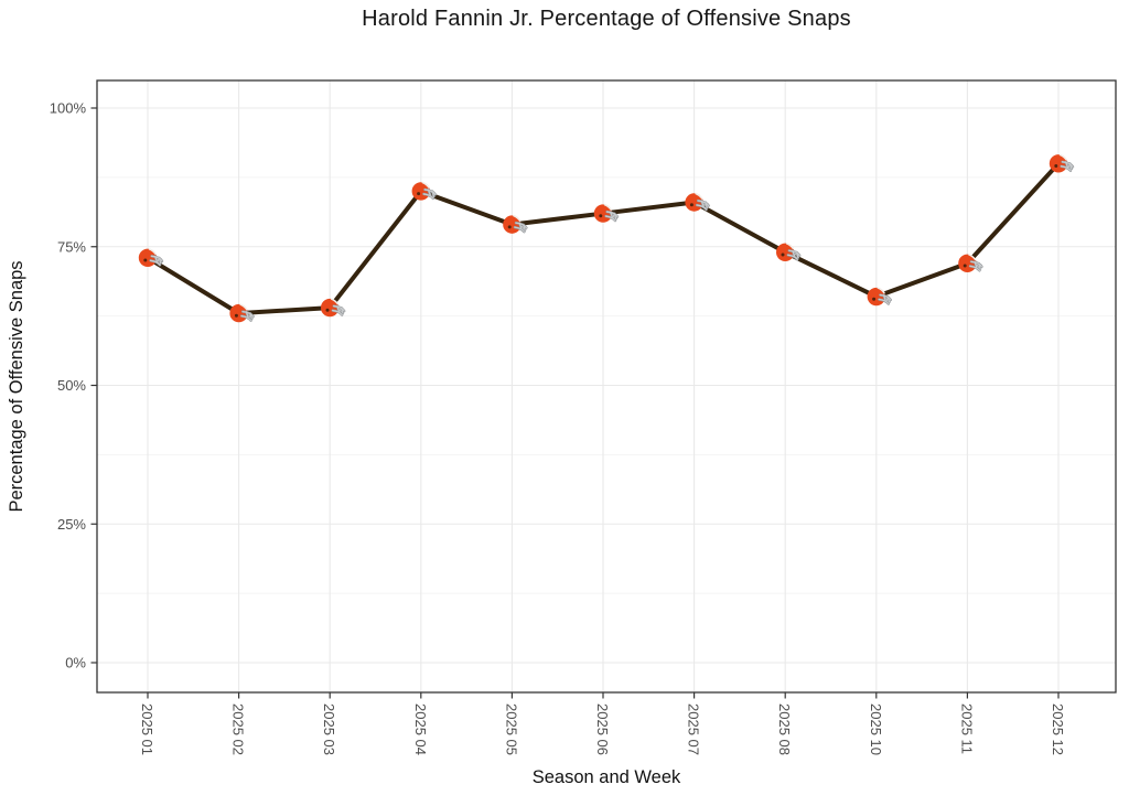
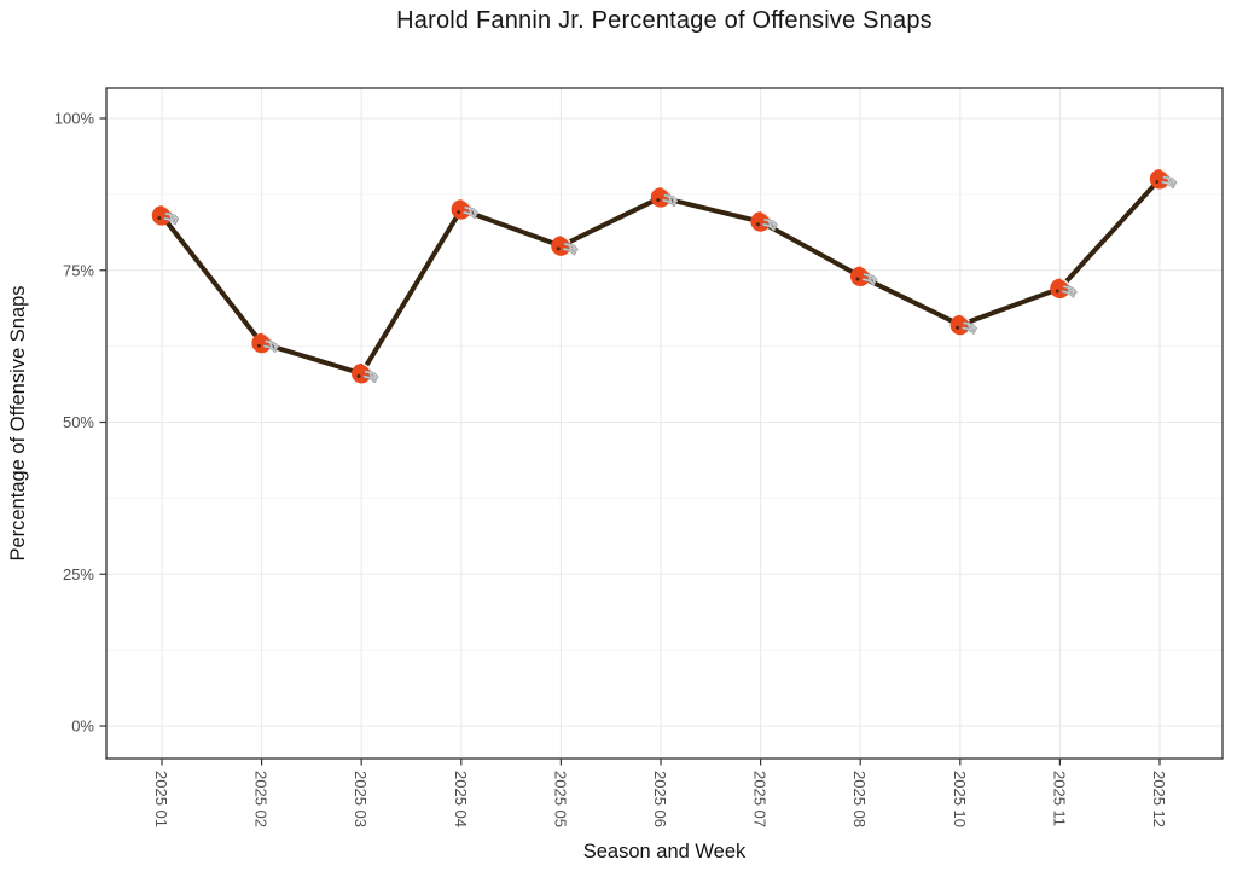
2025 01: 73% -> 84%
2025 03: 64% -> 58%
2025 06: 81% -> 87%
